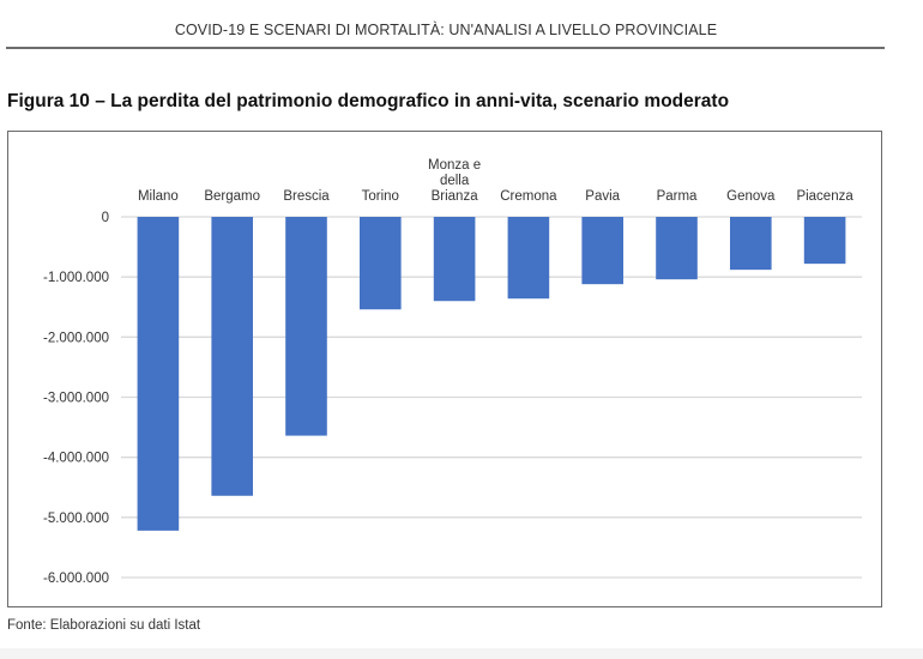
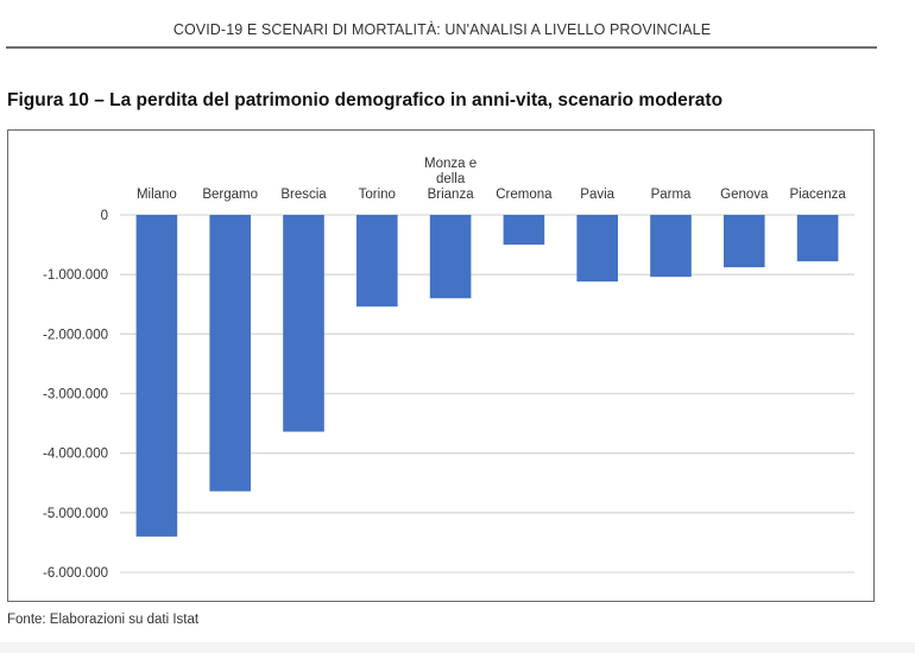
Milano: -5200000 -> -5400000
Cremona: -1400000 -> -500000
